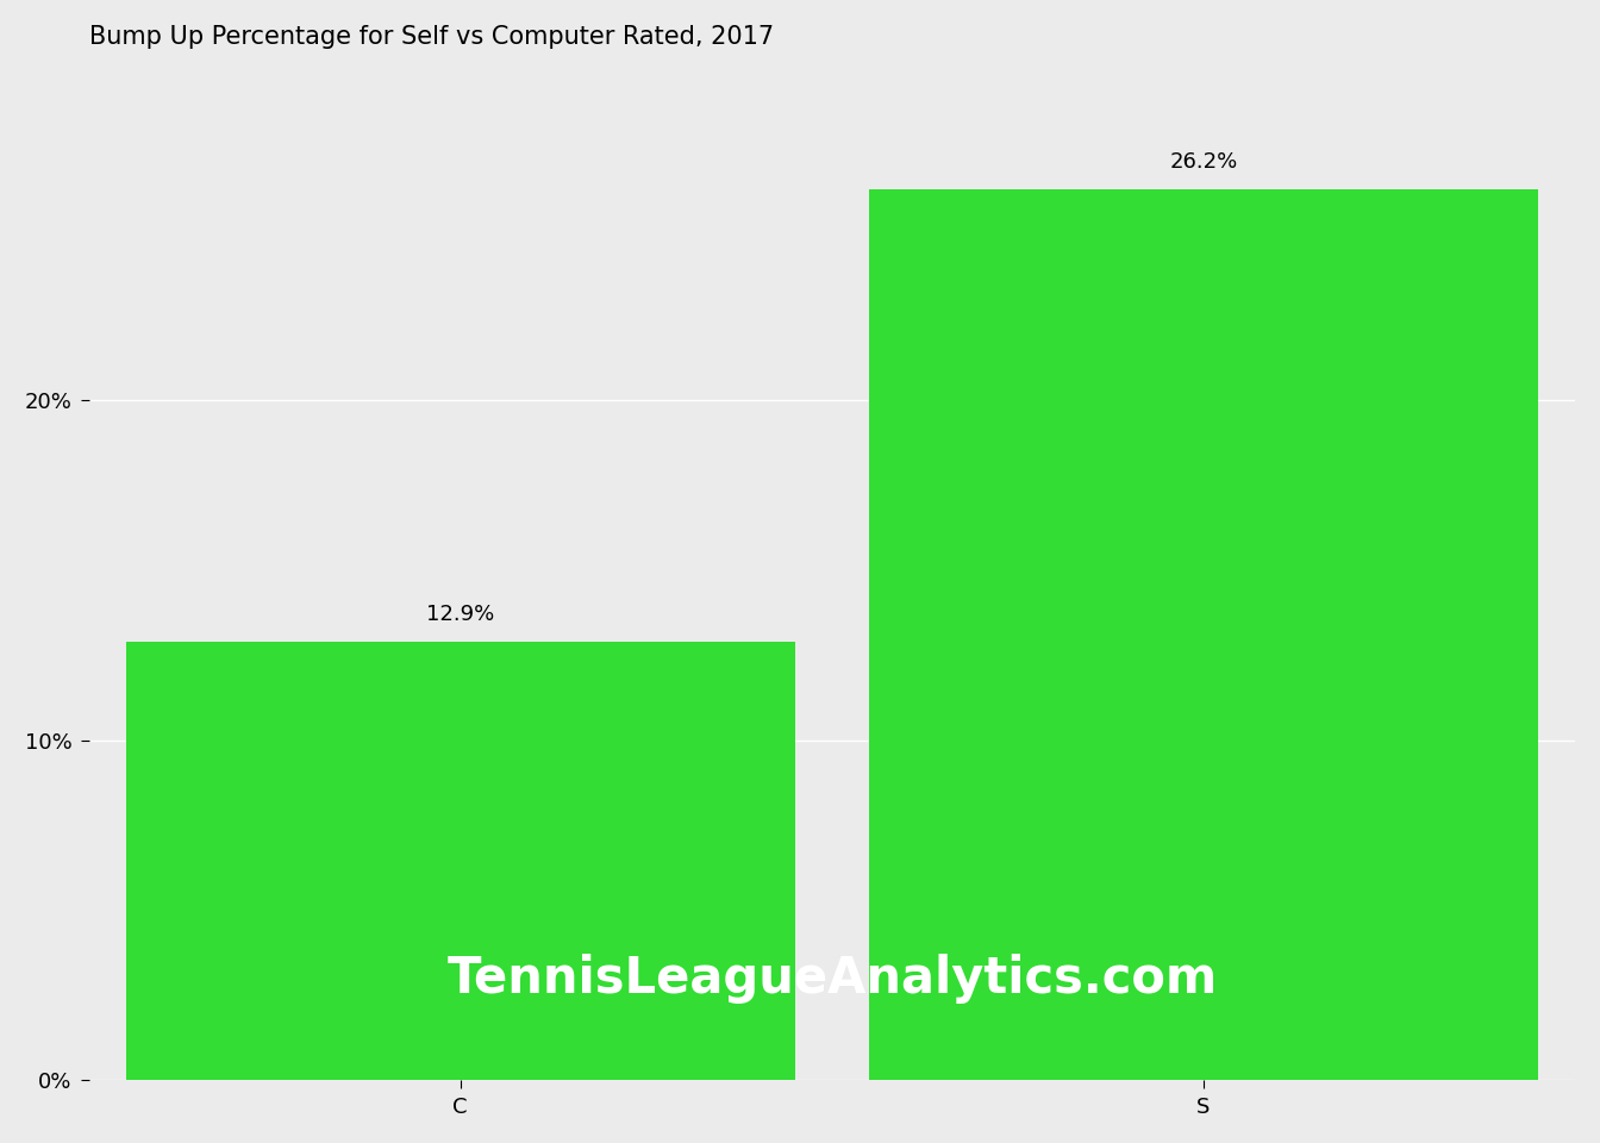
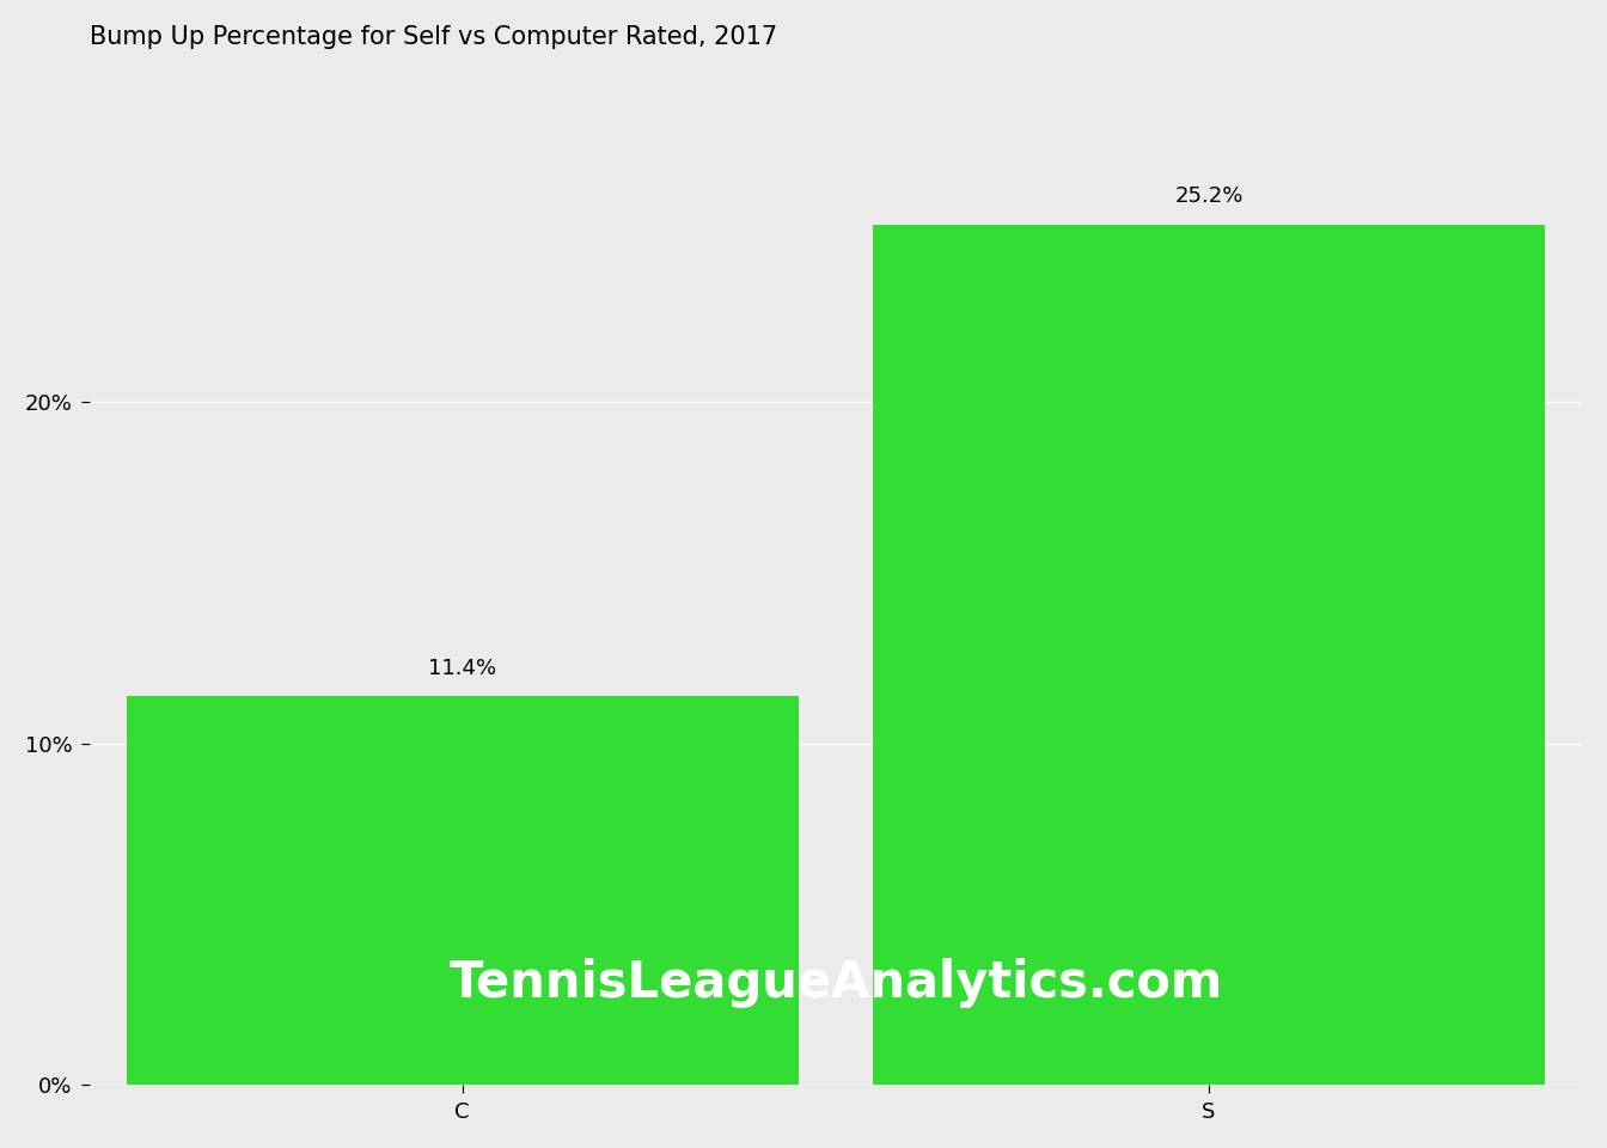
C: 12.9% -> 11.4%
S: 26.2% -> 25.2%
